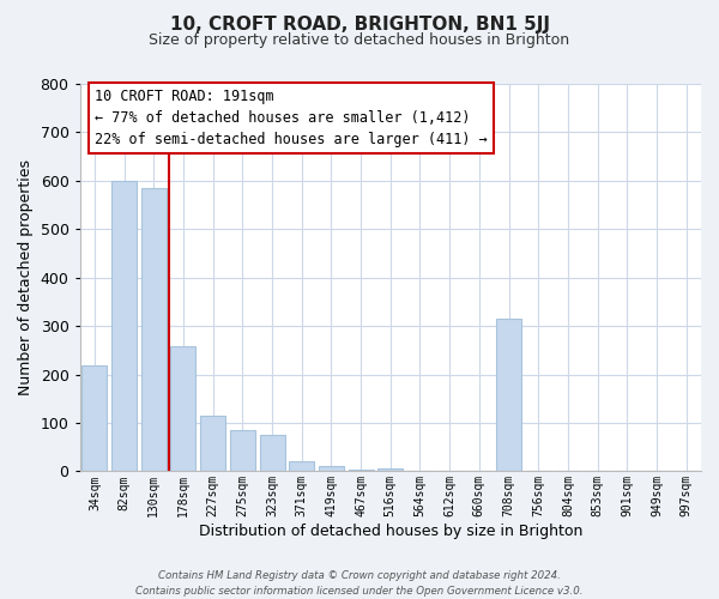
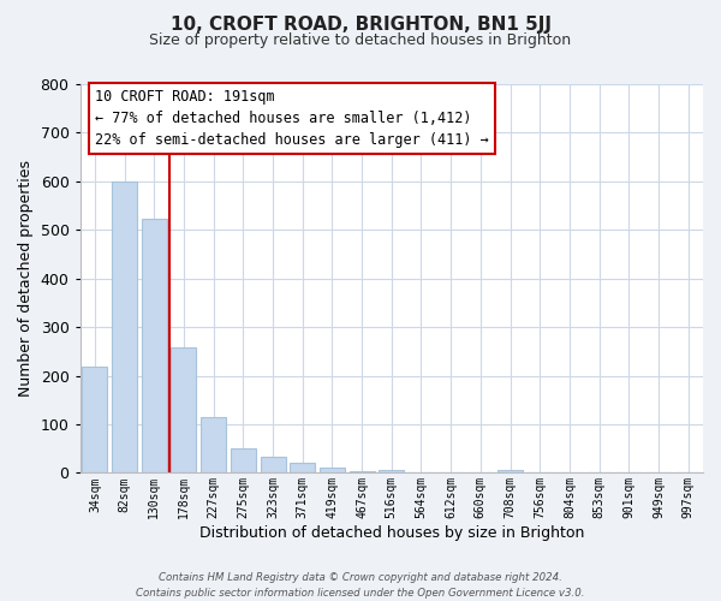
130sqm: 585 -> 524
275sqm: 85 -> 50
323sqm: 75 -> 33
708sqm: 315 -> 5
